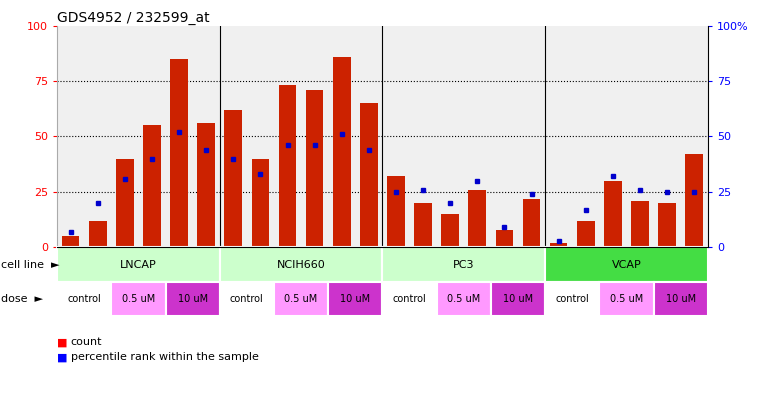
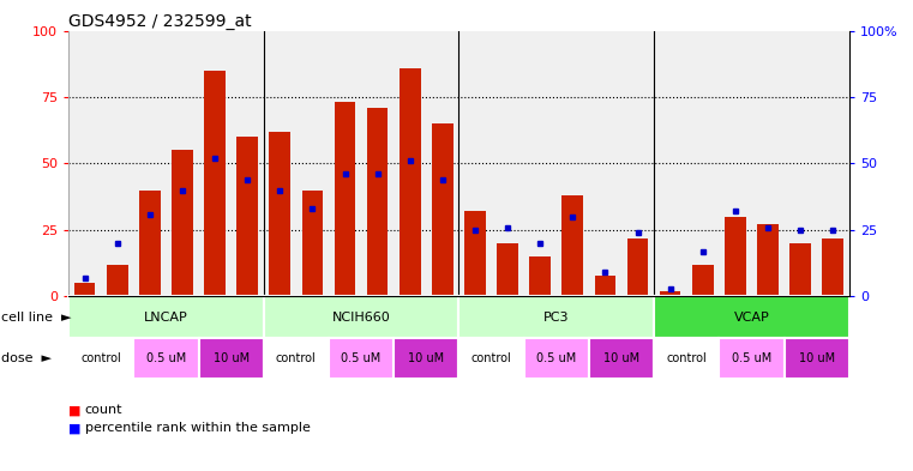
GSM1359777: 56 -> 60
GSM1359781: 26 -> 38
GSM1359769: 21 -> 27
GSM1359771: 42 -> 22
